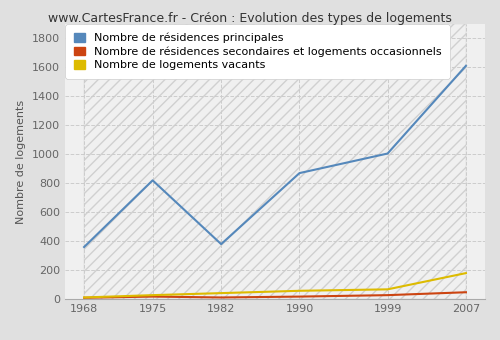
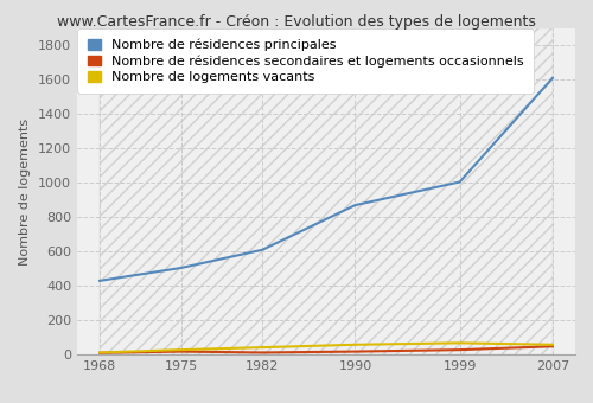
Nombre de résidences principales/1968: 360 -> 430
Nombre de résidences principales/1975: 820 -> 500
Nombre de résidences principales/1982: 380 -> 610
Nombre de logements vacants/2007: 180 -> 60
